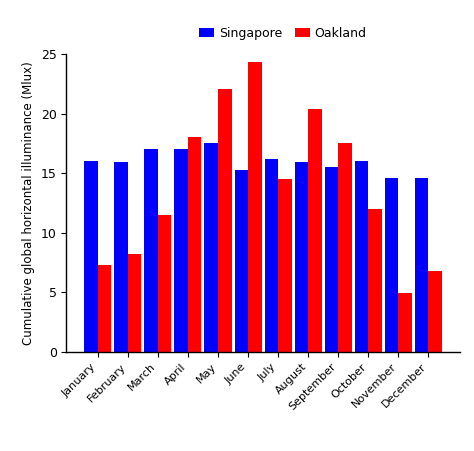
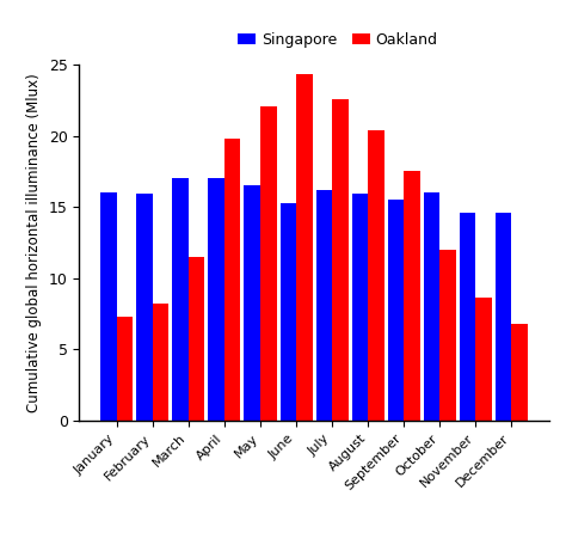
Oakland/April: 18.0 -> 19.8
Singapore/May: 17.5 -> 16.5
Oakland/July: 14.5 -> 22.6
Oakland/November: 4.9 -> 8.6
